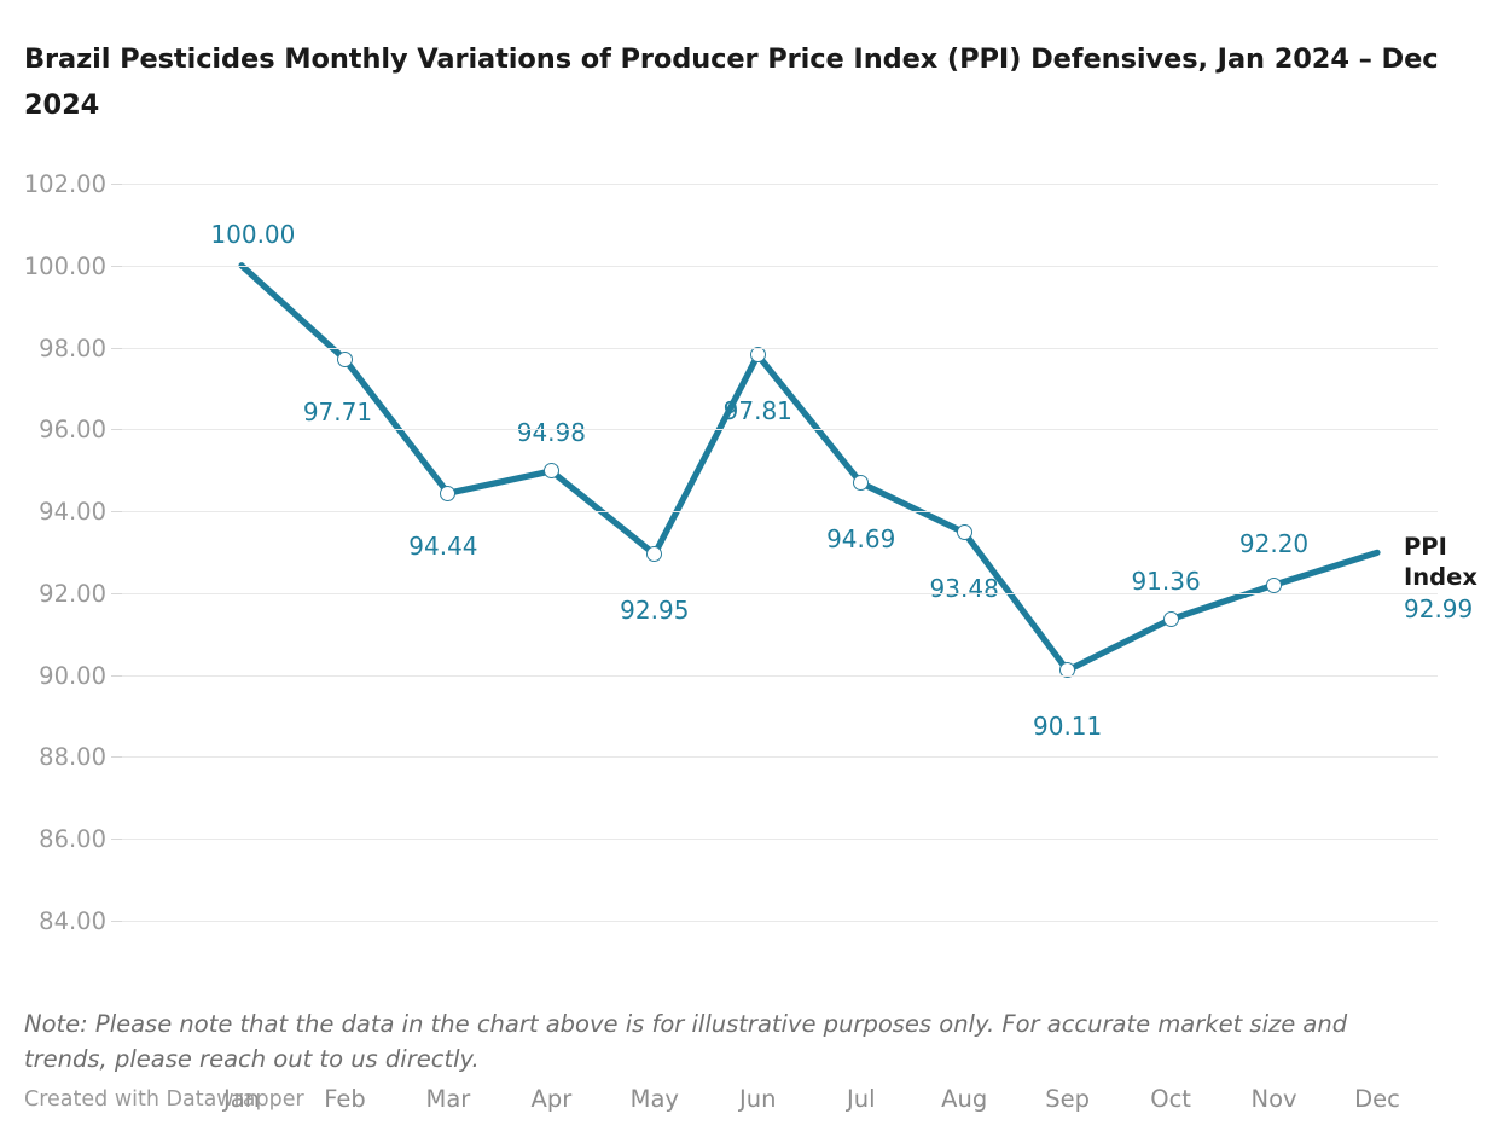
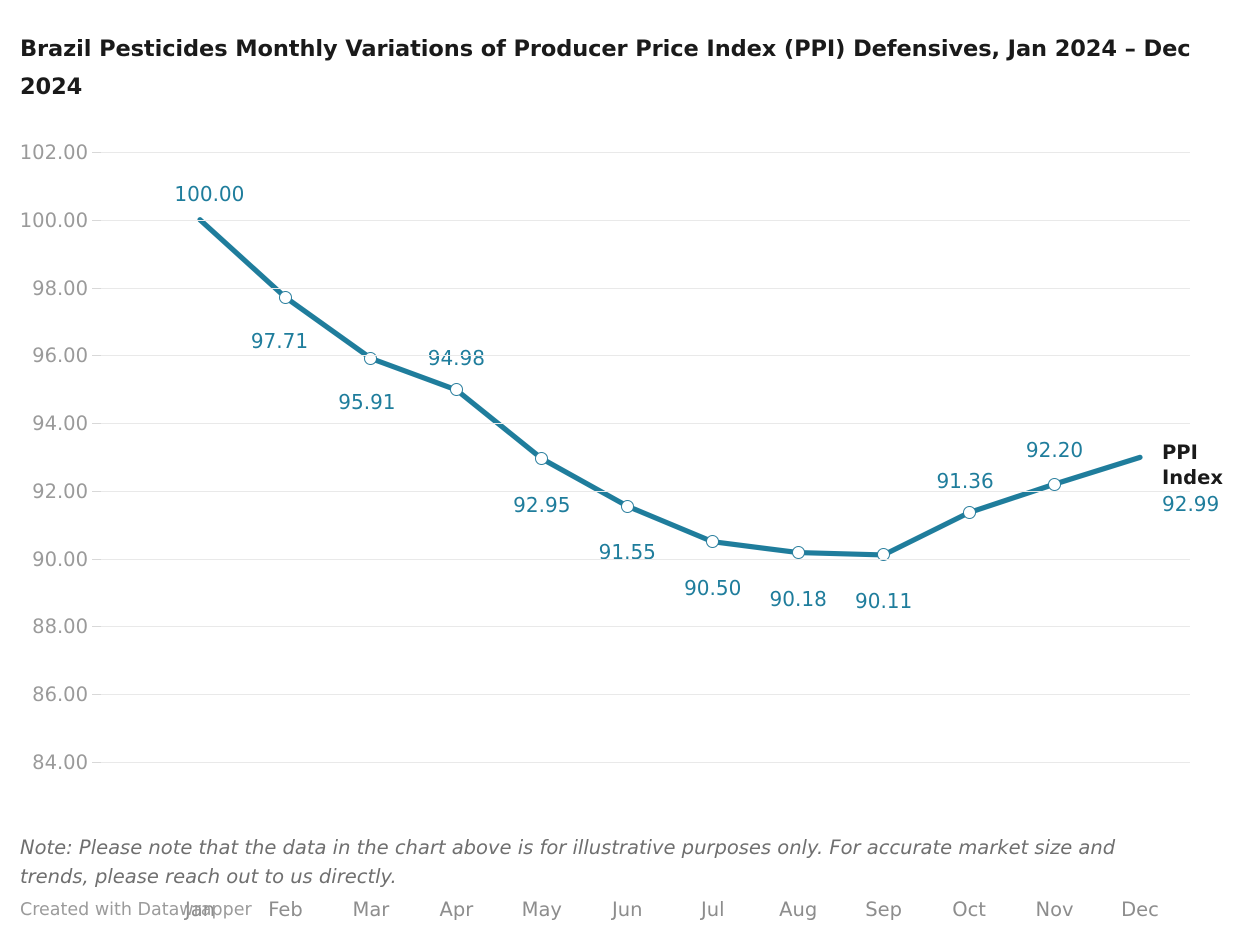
Mar: 94.44 -> 95.91
Jun: 97.81 -> 91.55
Jul: 94.69 -> 90.50
Aug: 93.48 -> 90.18
